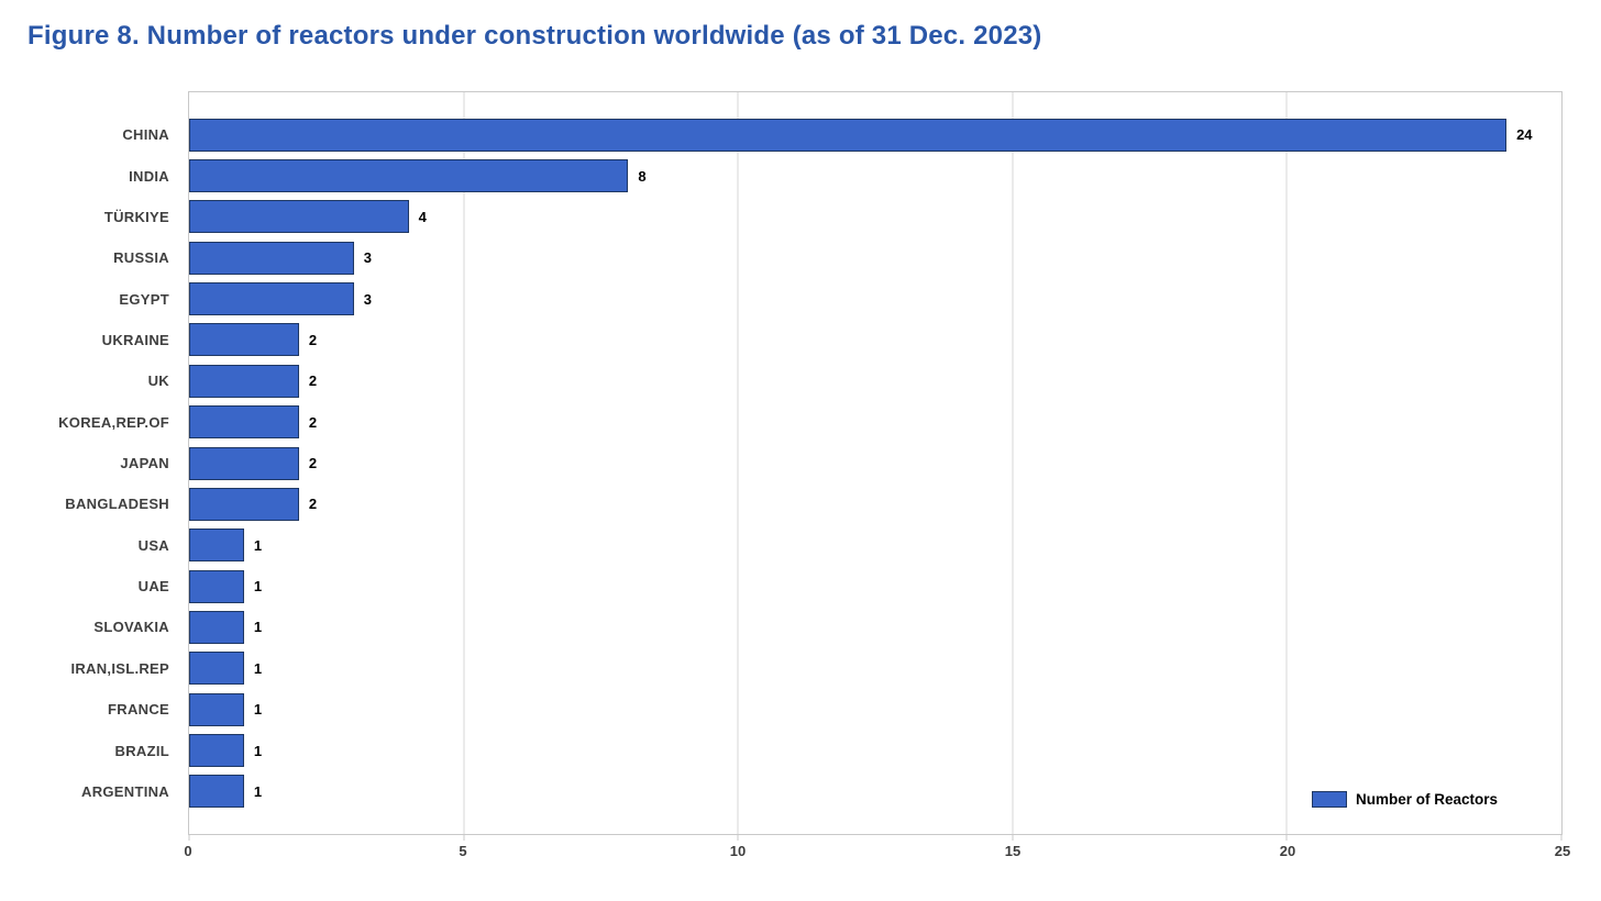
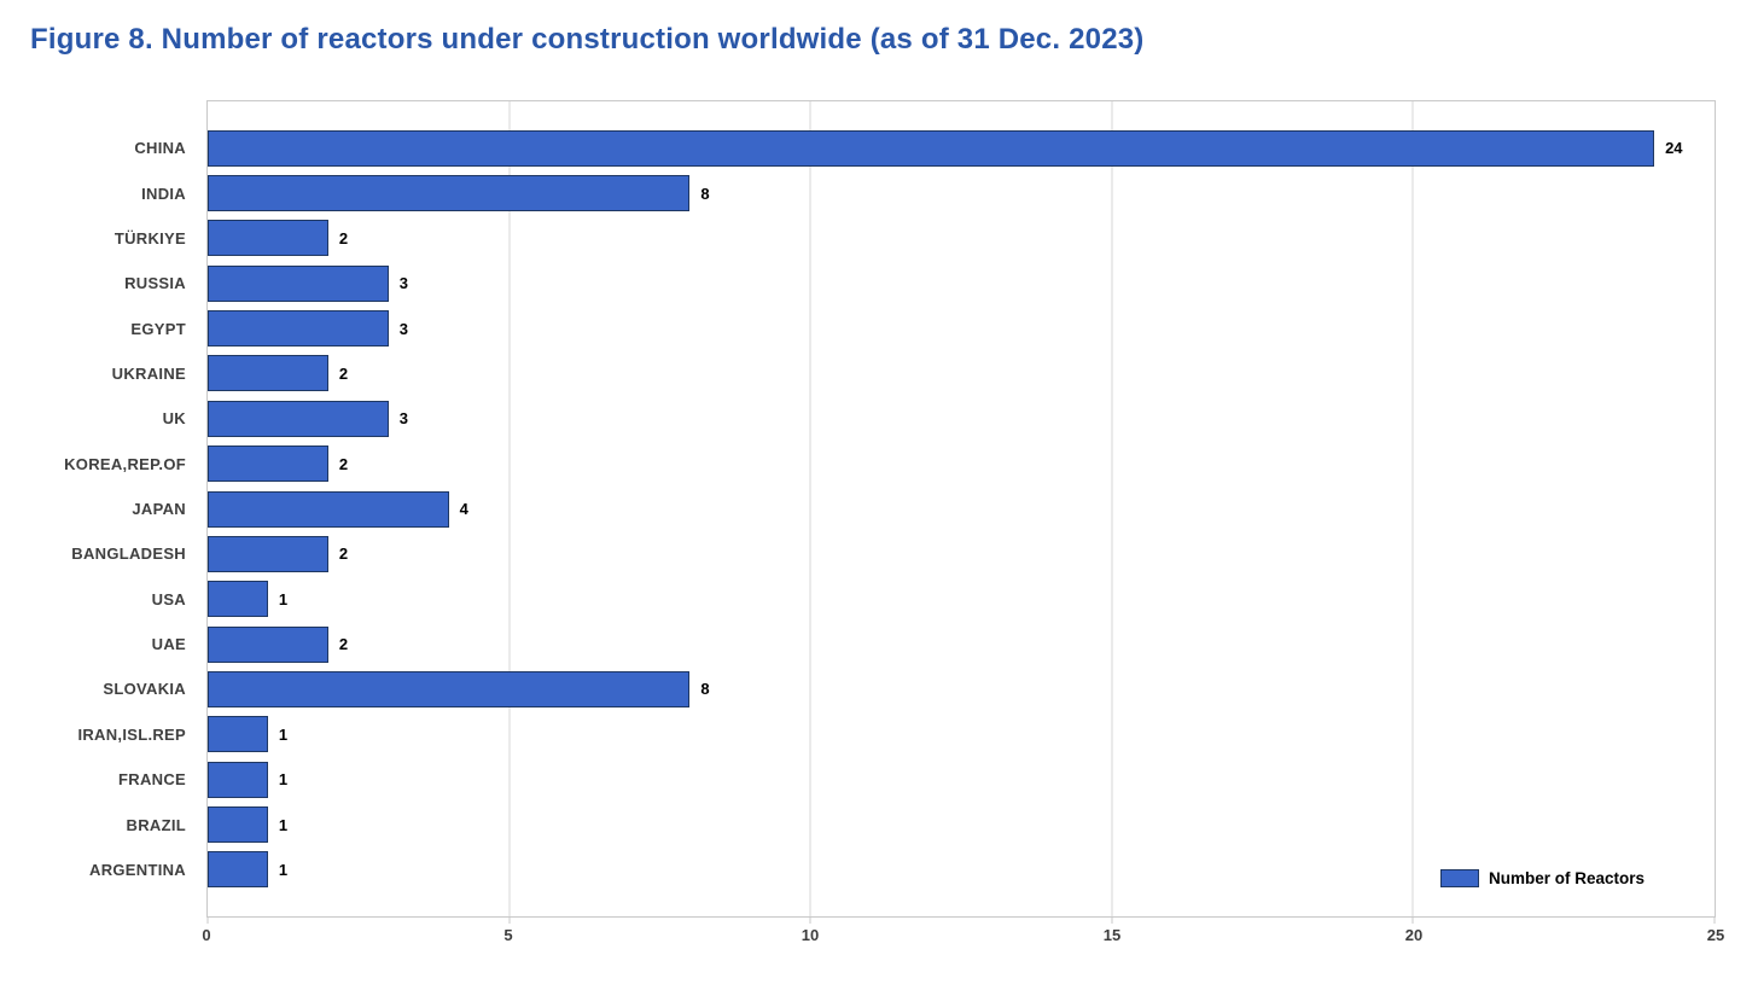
TÜRKIYE: 4 -> 2
UK: 2 -> 3
JAPAN: 2 -> 4
UAE: 1 -> 2
SLOVAKIA: 1 -> 8
